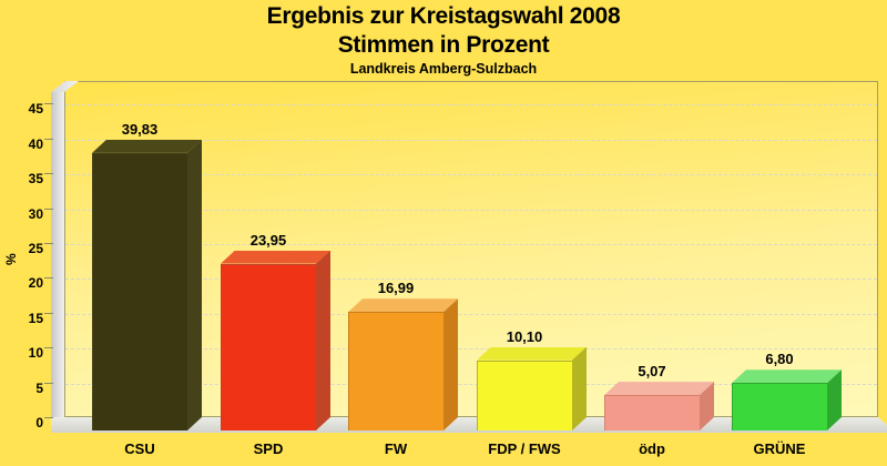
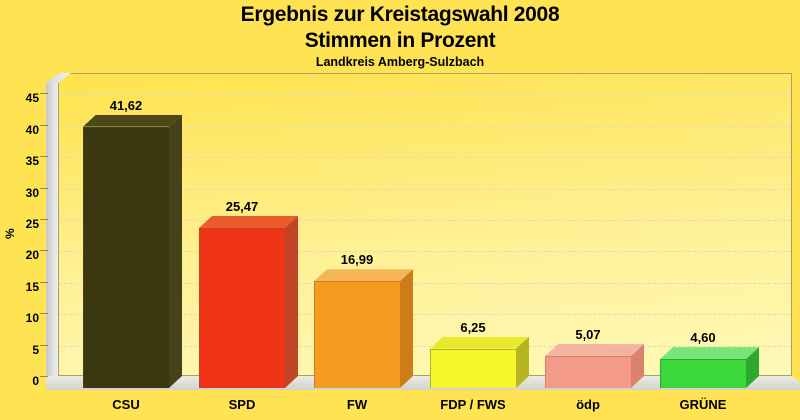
CSU: 39,83 -> 41,62
SPD: 23,95 -> 25,47
FDP / FWS: 10,10 -> 6,25
GRÜNE: 6,80 -> 4,60
